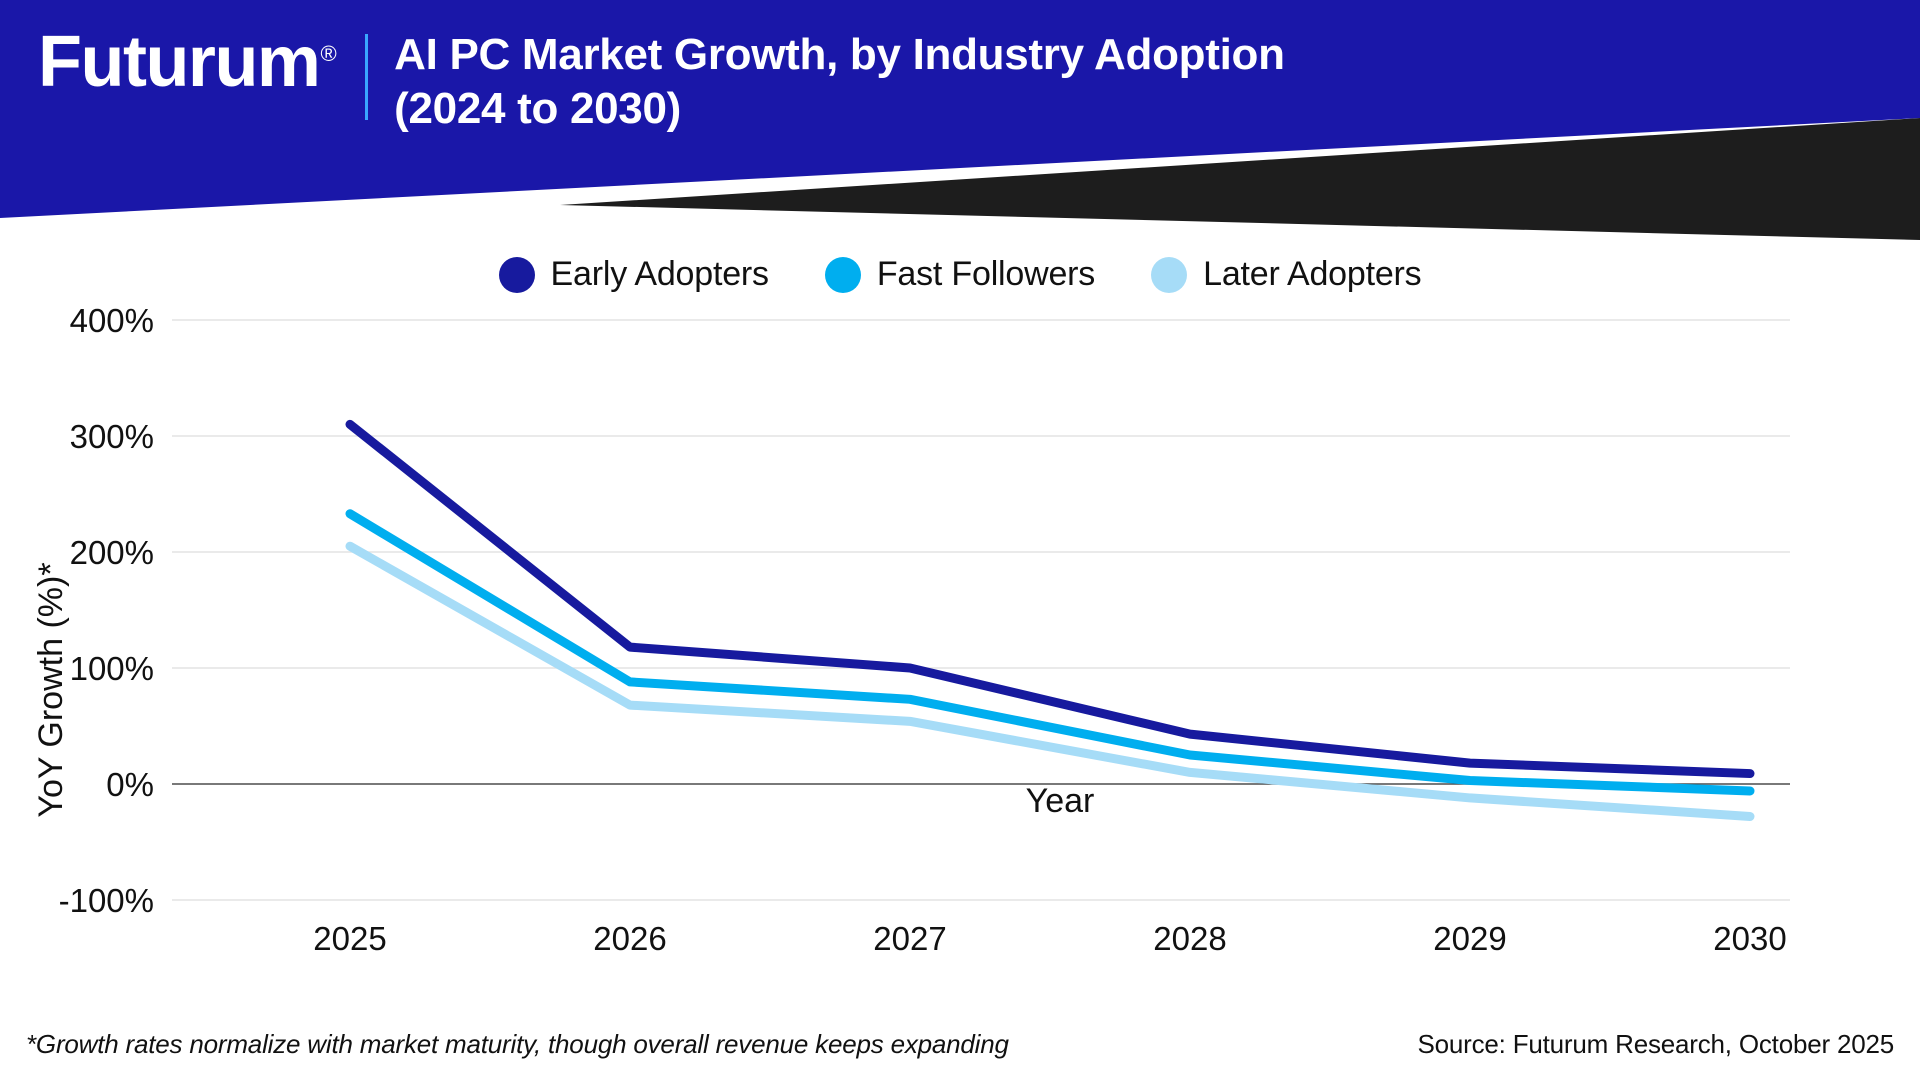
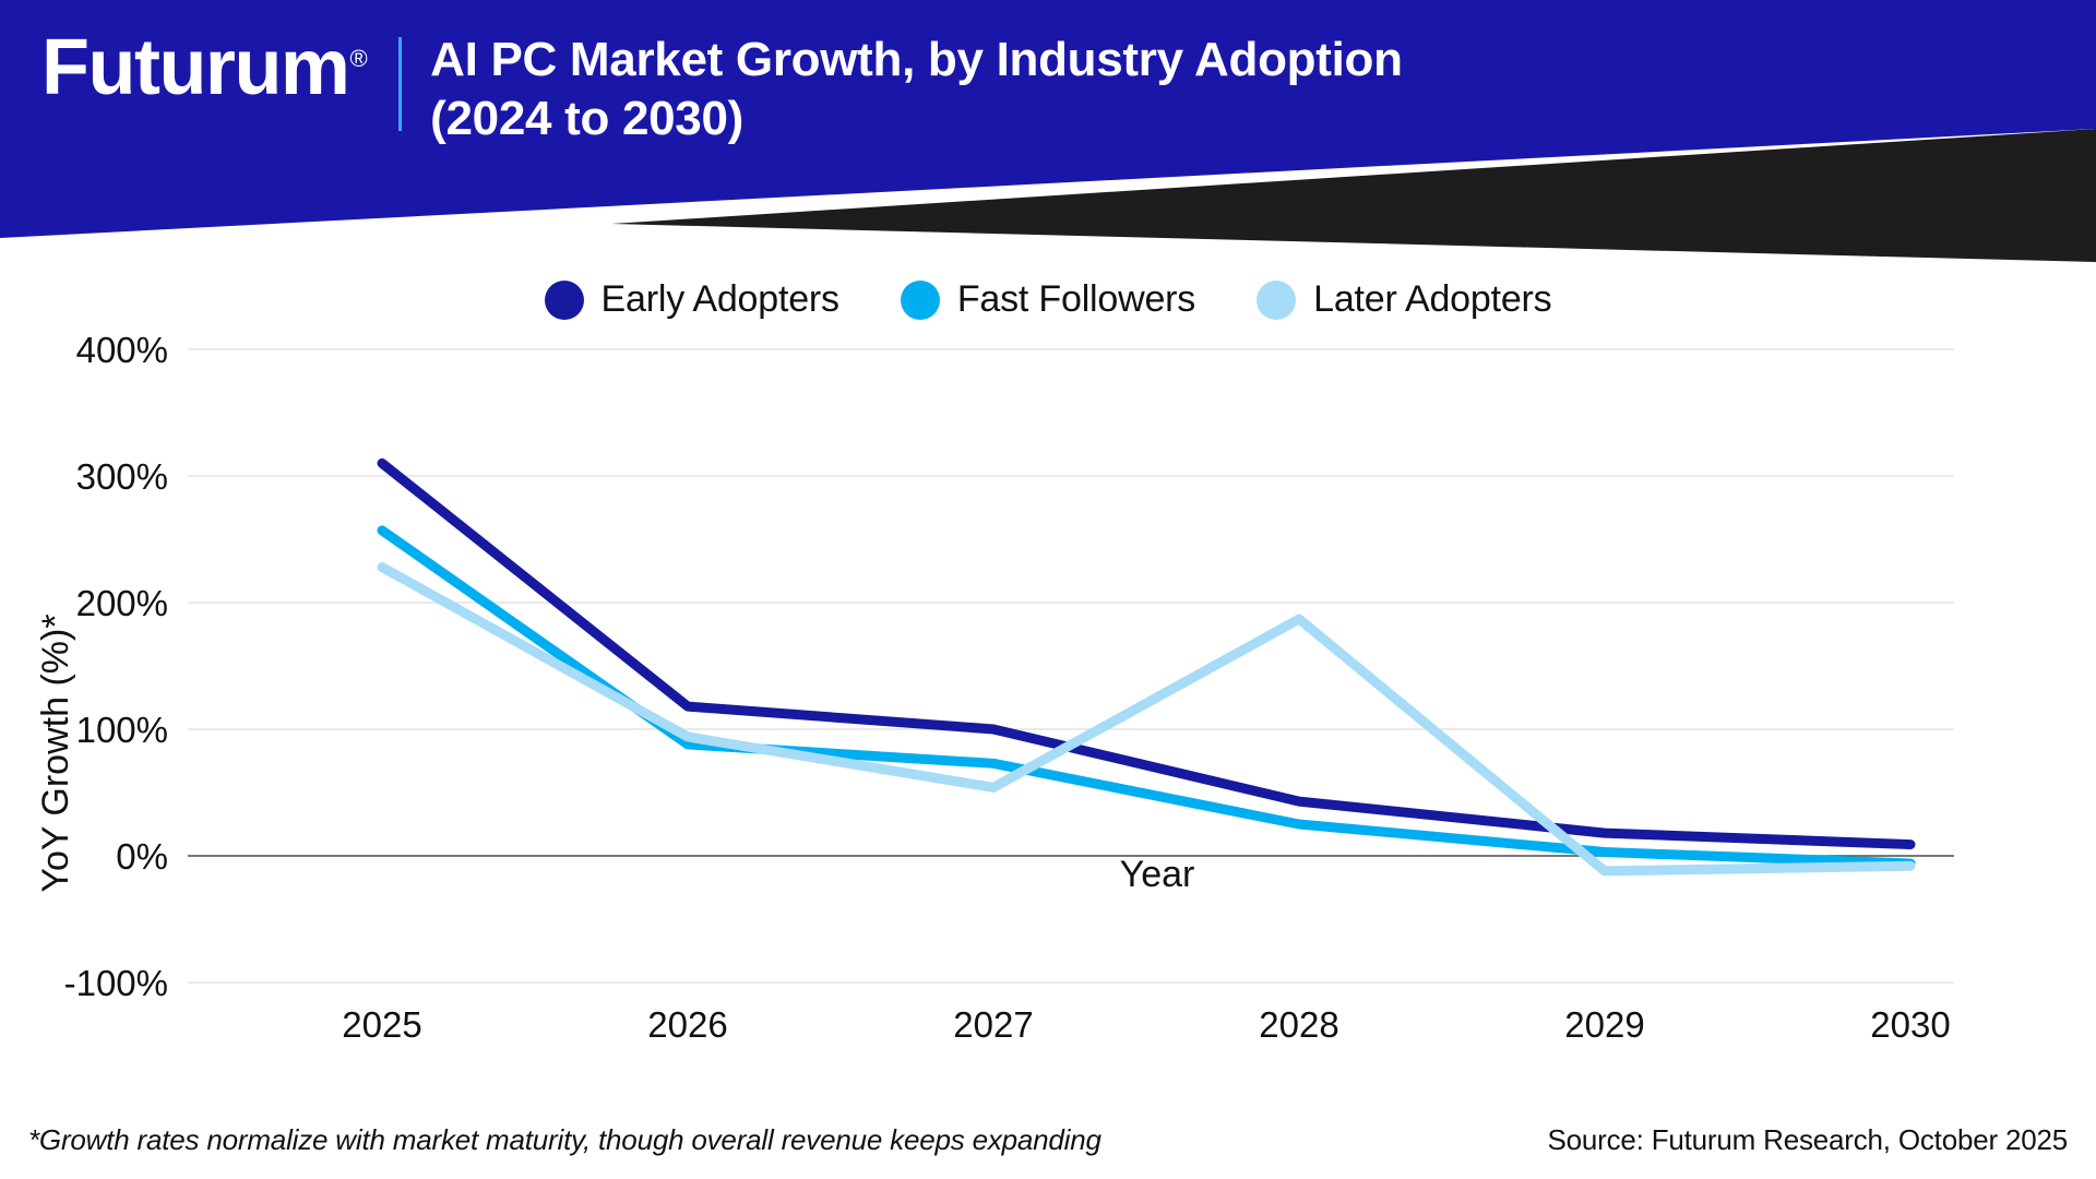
Fast Followers/2025: 233% -> 257%
Later Adopters/2025: 205% -> 228%
Later Adopters/2026: 68% -> 94%
Later Adopters/2028: 10% -> 187%
Later Adopters/2030: -28% -> -8%
